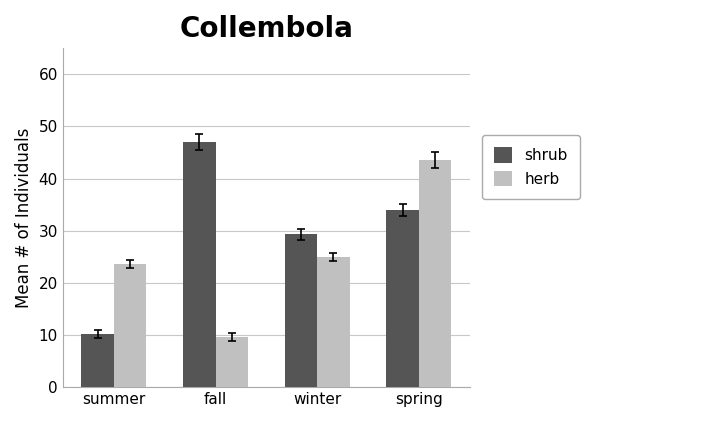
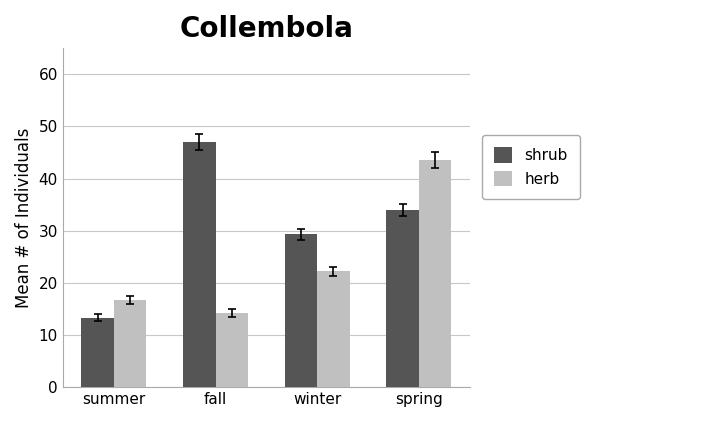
shrub/summer: 10.2 -> 13.3
herb/summer: 23.6 -> 16.7
herb/fall: 9.6 -> 14.2
herb/winter: 25.0 -> 22.2
